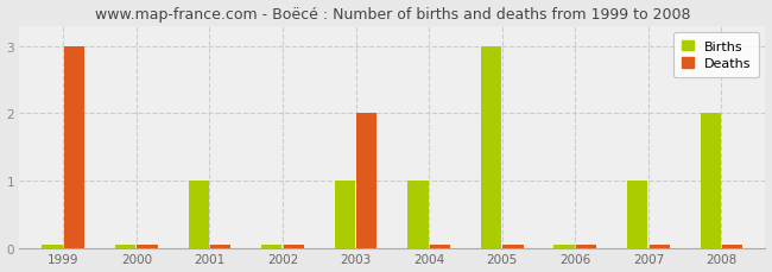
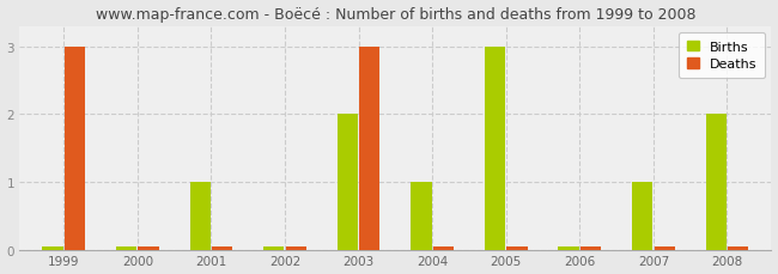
Births/2003: 1 -> 2
Deaths/2003: 2 -> 3
